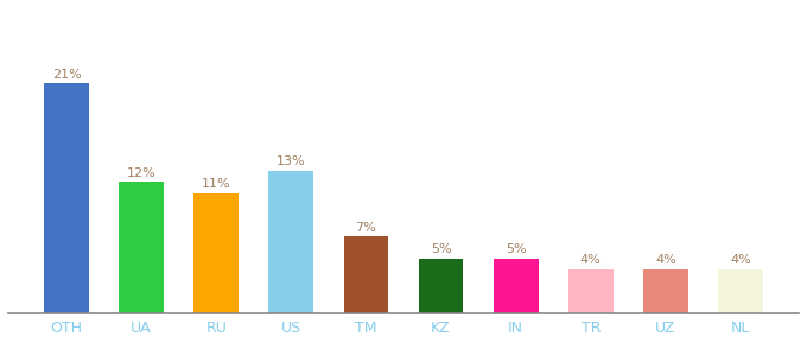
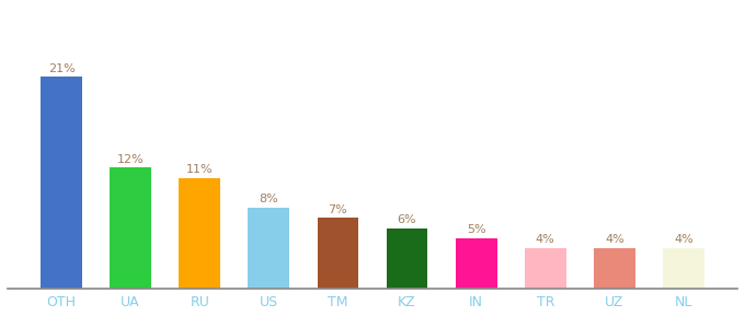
US: 13% -> 8%
KZ: 5% -> 6%
